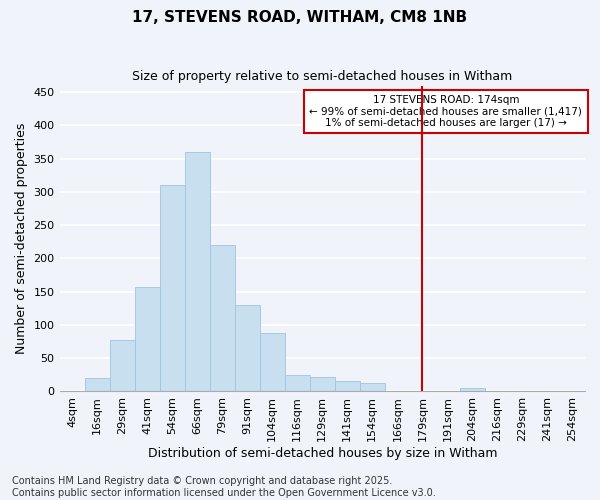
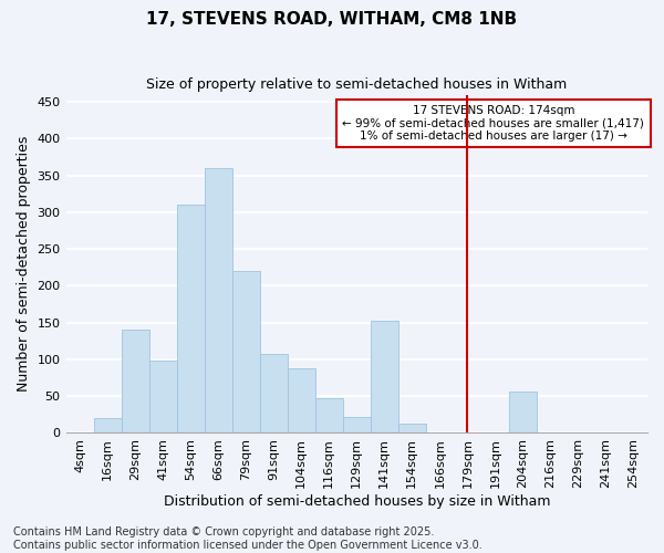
29sqm: 78 -> 140
41sqm: 157 -> 98
91sqm: 130 -> 108
116sqm: 25 -> 48
141sqm: 15 -> 152
204sqm: 5 -> 56
